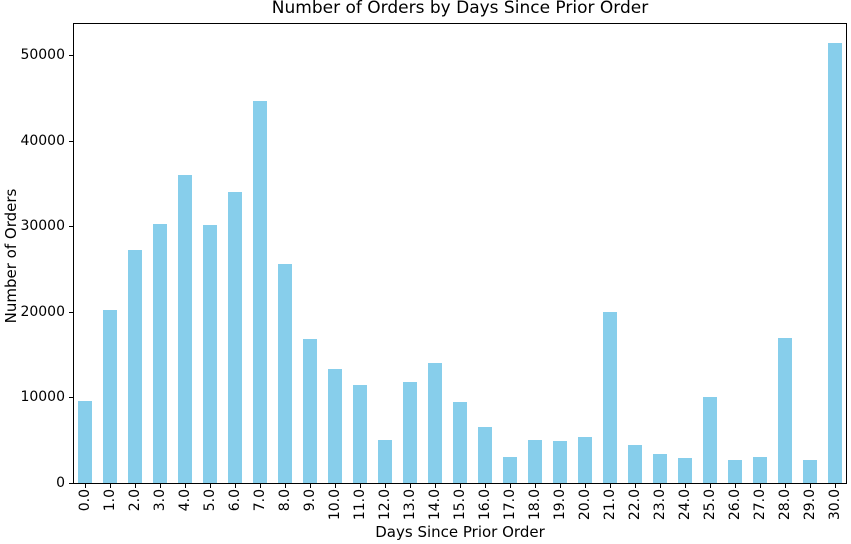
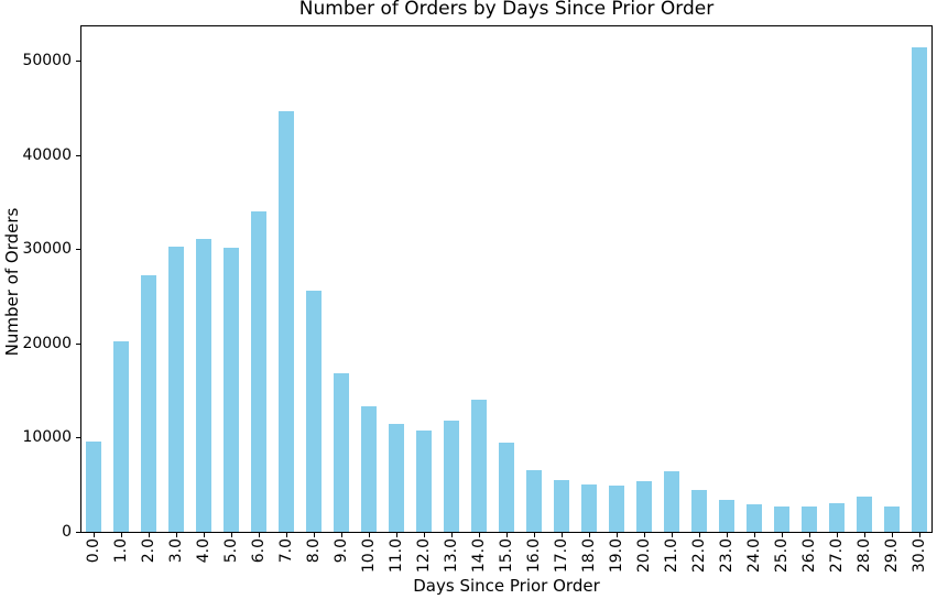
4.0: 36000 -> 31000
12.0: 5000 -> 11000
17.0: 3000 -> 6000
21.0: 20000 -> 6000
25.0: 10000 -> 3000
28.0: 17000 -> 4000
